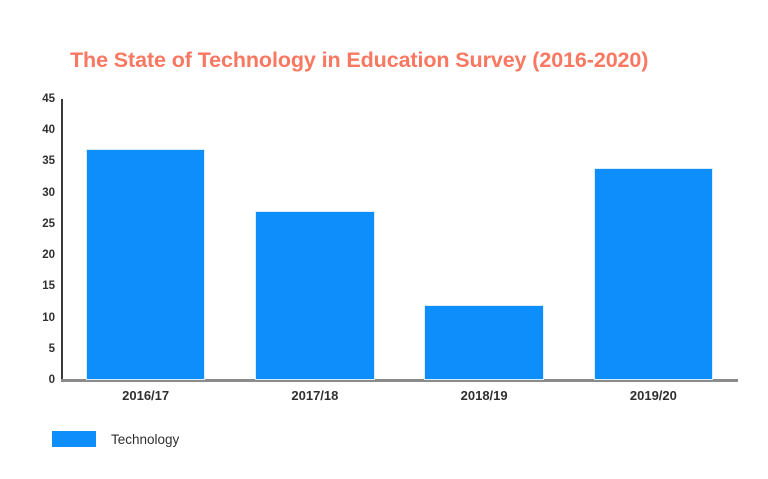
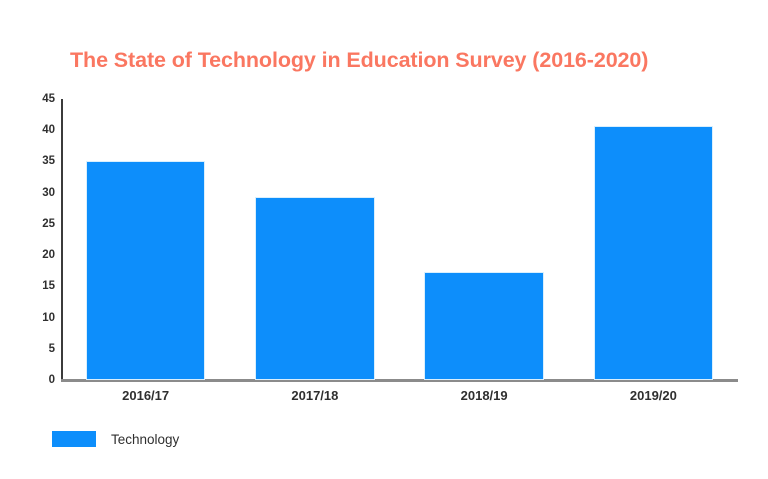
2016/17: 37 -> 35
2017/18: 27 -> 29
2018/19: 12 -> 17
2019/20: 34 -> 41
